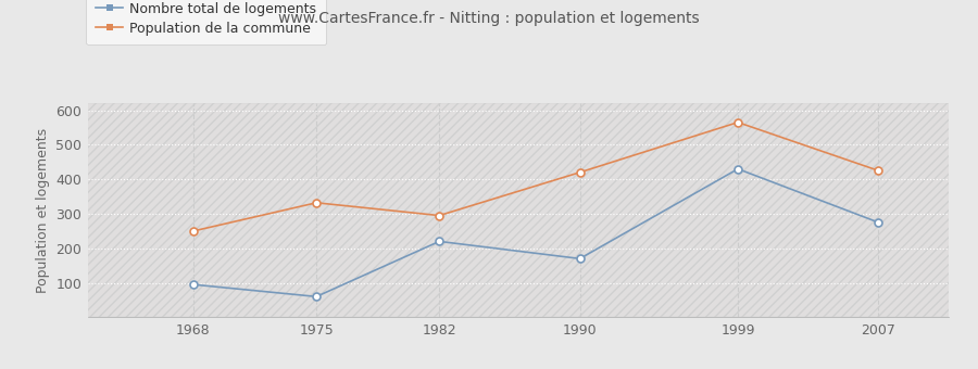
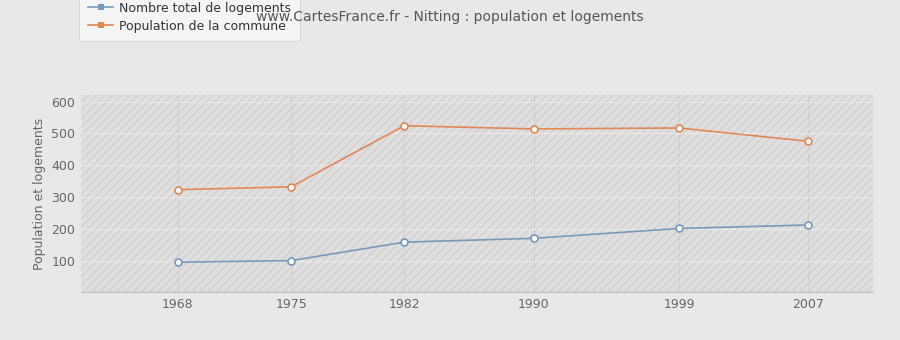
Population de la commune/1968: 250 -> 323
Nombre total de logements/1975: 60 -> 100
Nombre total de logements/1982: 220 -> 158
Population de la commune/1982: 295 -> 524
Population de la commune/1990: 420 -> 514
Nombre total de logements/1999: 430 -> 201
Population de la commune/1999: 565 -> 517
Nombre total de logements/2007: 275 -> 212
Population de la commune/2007: 425 -> 475
